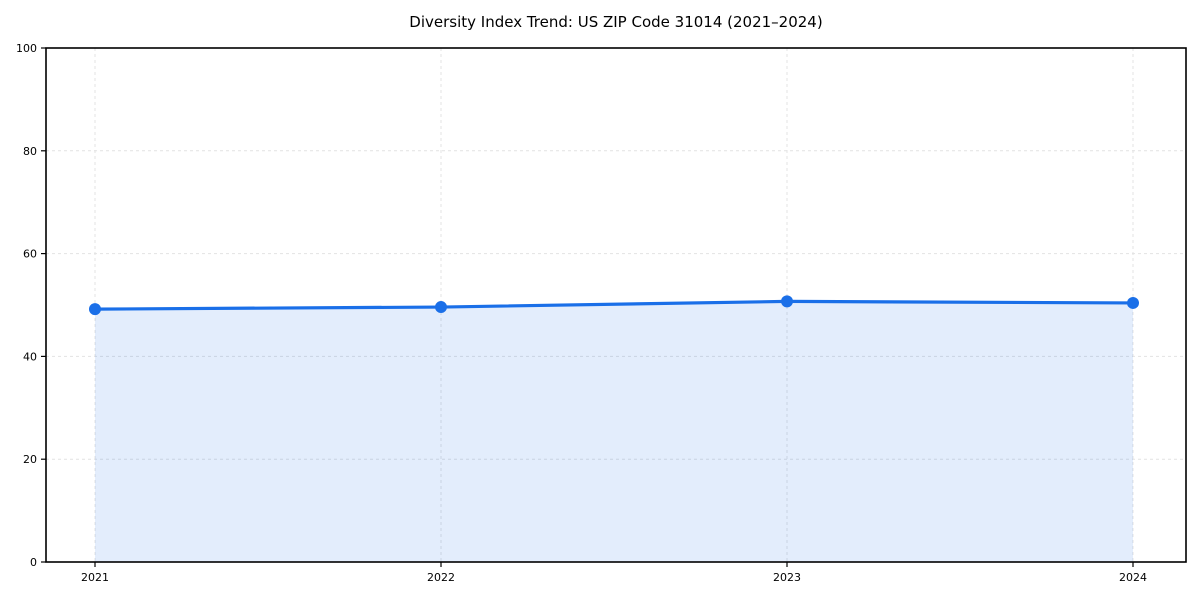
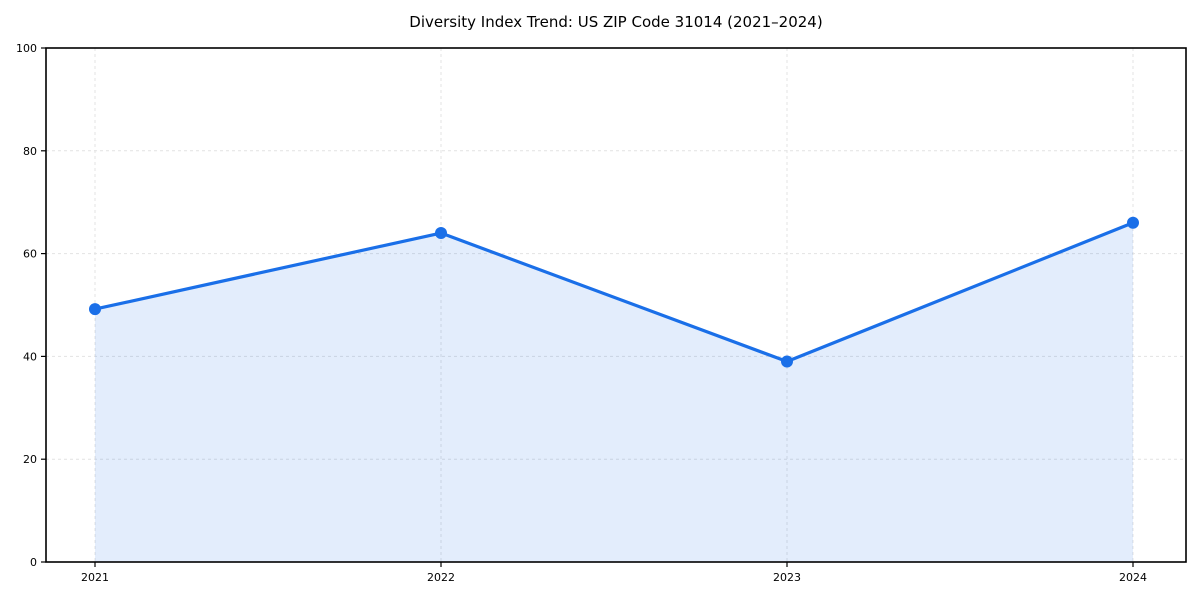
2022: 50 -> 64
2023: 51 -> 39
2024: 50 -> 66
